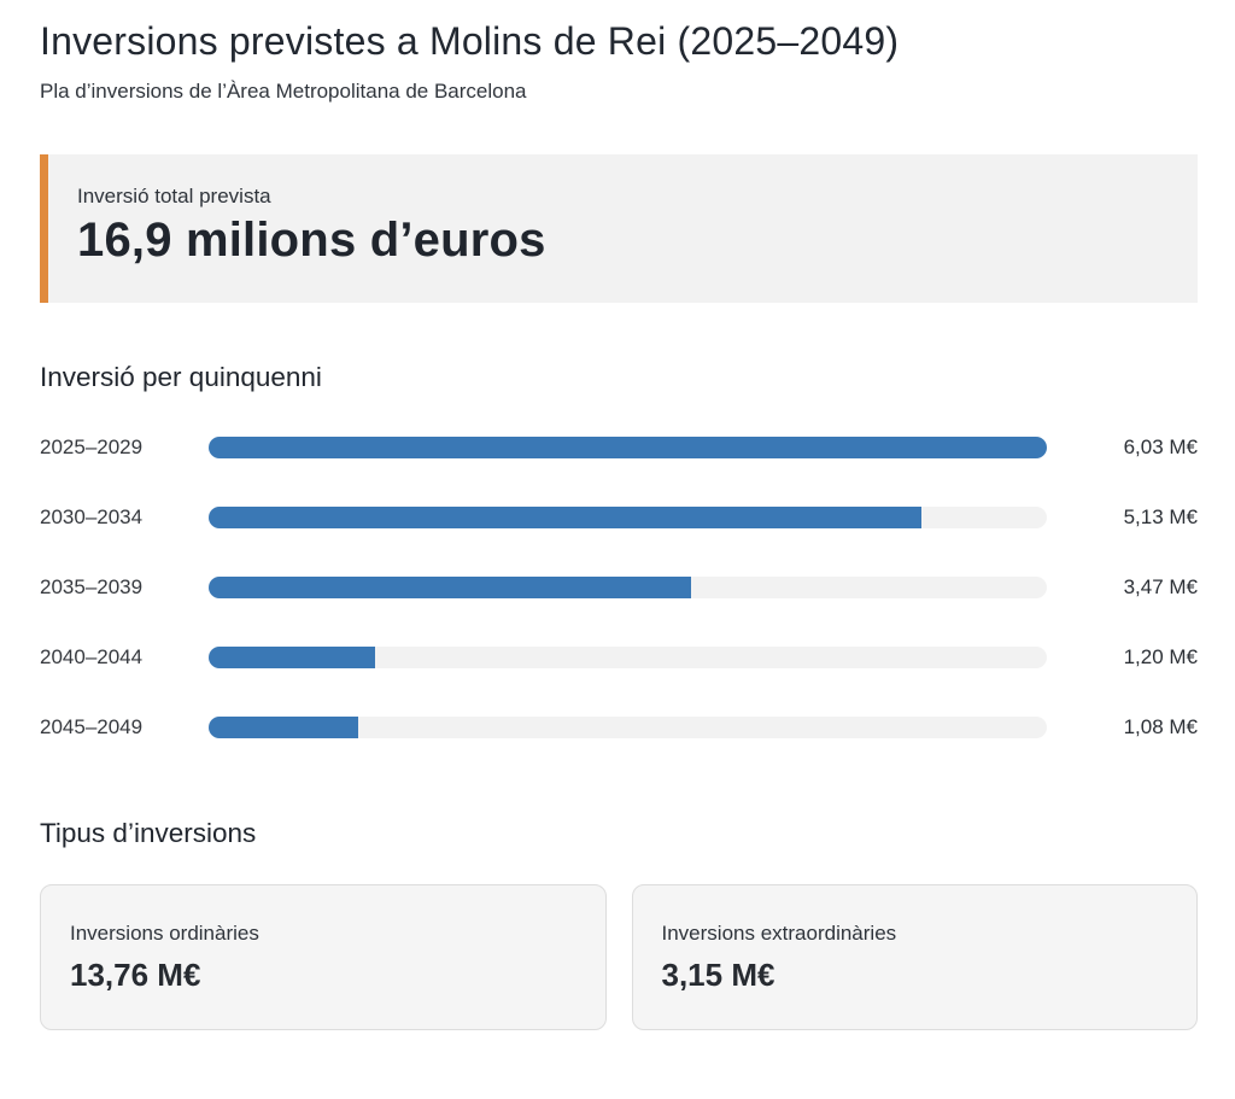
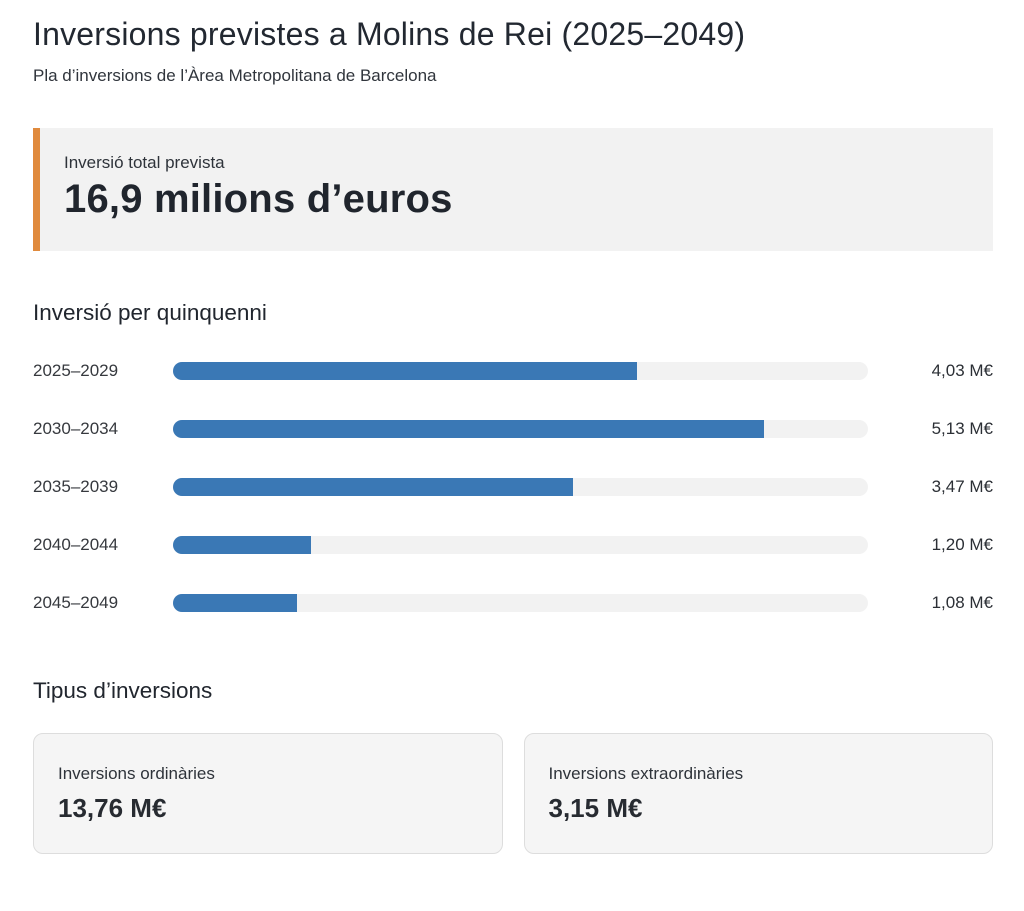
2025–2029: 6,03 -> 4,03
